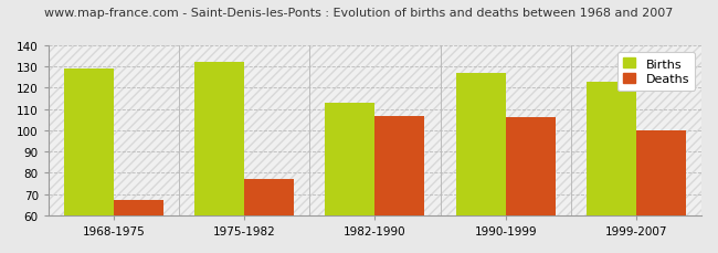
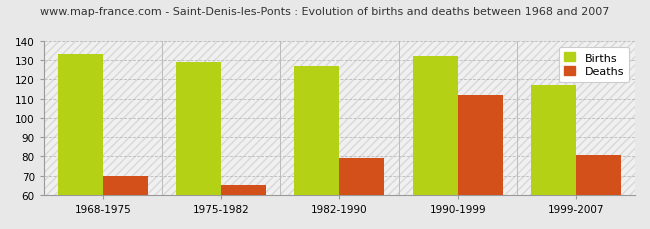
Births/1968-1975: 129 -> 133
Deaths/1968-1975: 67 -> 70
Births/1975-1982: 132 -> 129
Deaths/1975-1982: 77 -> 65
Births/1982-1990: 113 -> 127
Deaths/1982-1990: 107 -> 79
Births/1990-1999: 127 -> 132
Deaths/1990-1999: 106 -> 112
Births/1999-2007: 123 -> 117
Deaths/1999-2007: 100 -> 81
